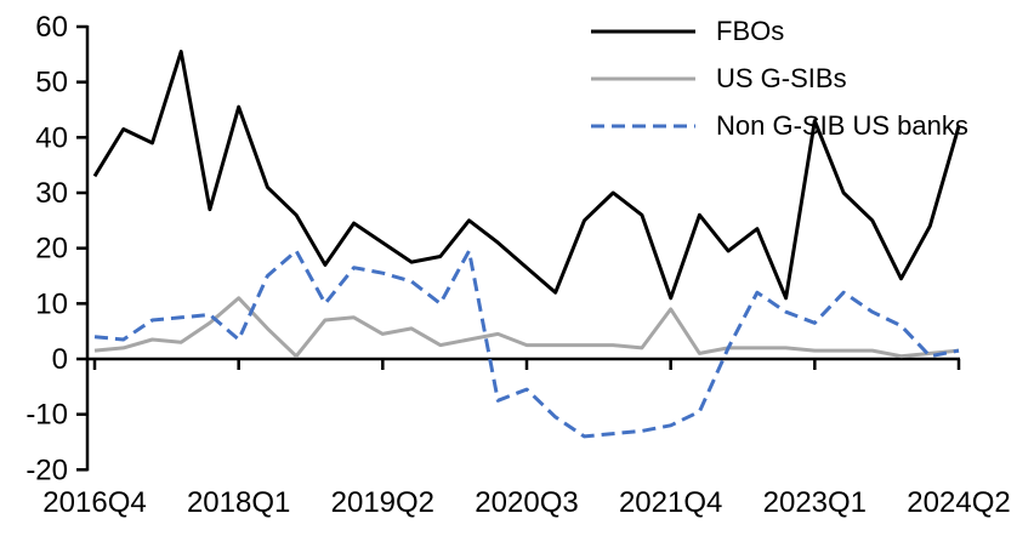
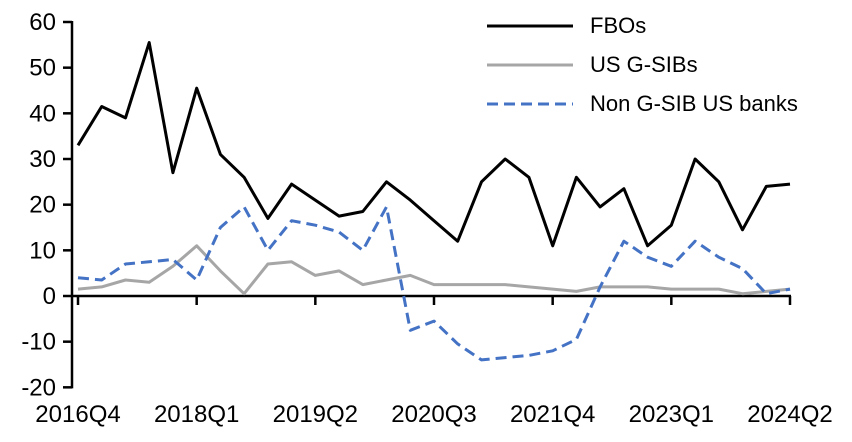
US G-SIBs/2021Q4: 9 -> 2
FBOs/2023Q1: 43 -> 16
FBOs/2024Q2: 42 -> 24
